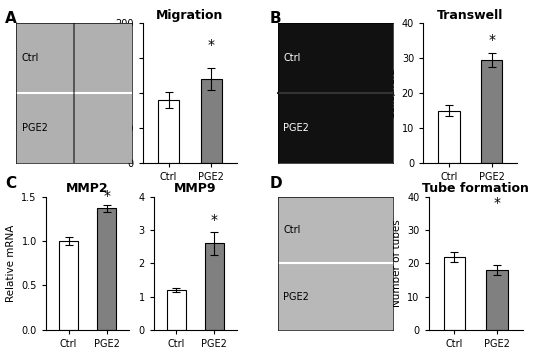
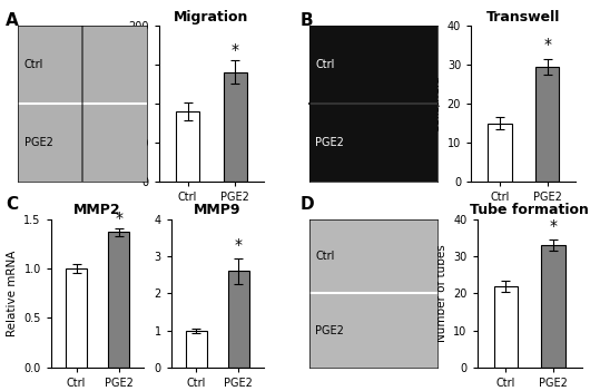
Migration/PGE2: 120 -> 140
MMP9/Ctrl: 1.2 -> 1.0
Tube formation/PGE2: 18 -> 33
